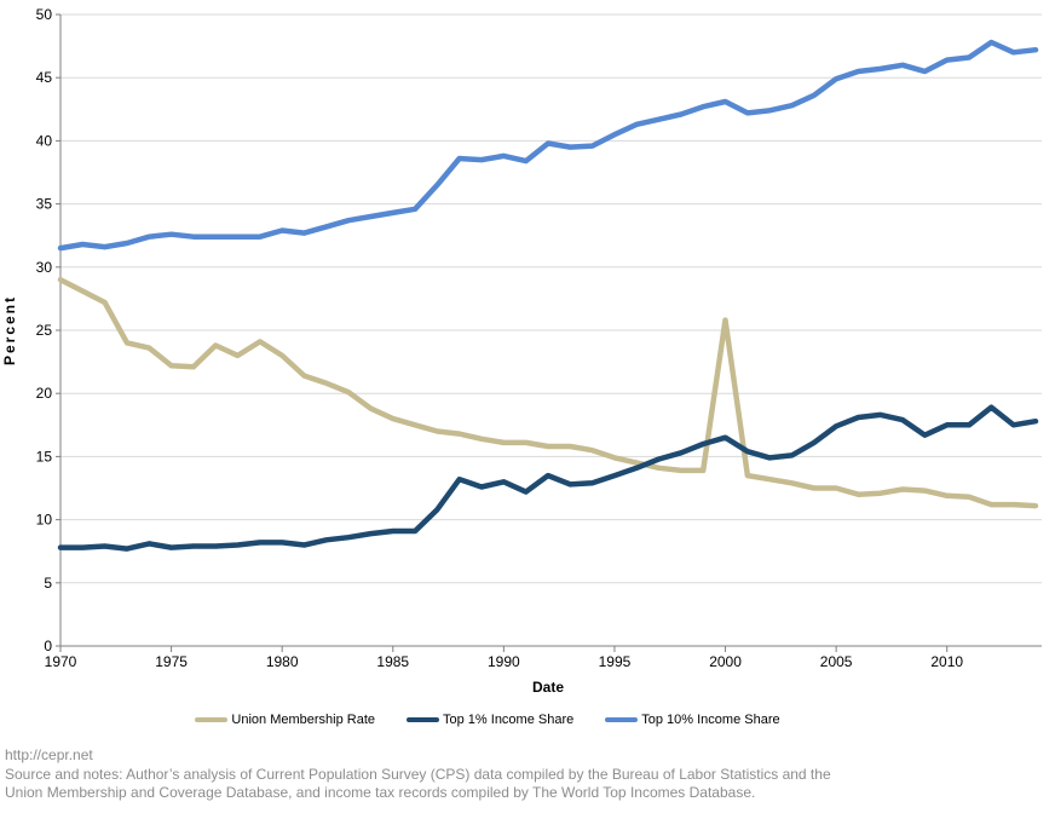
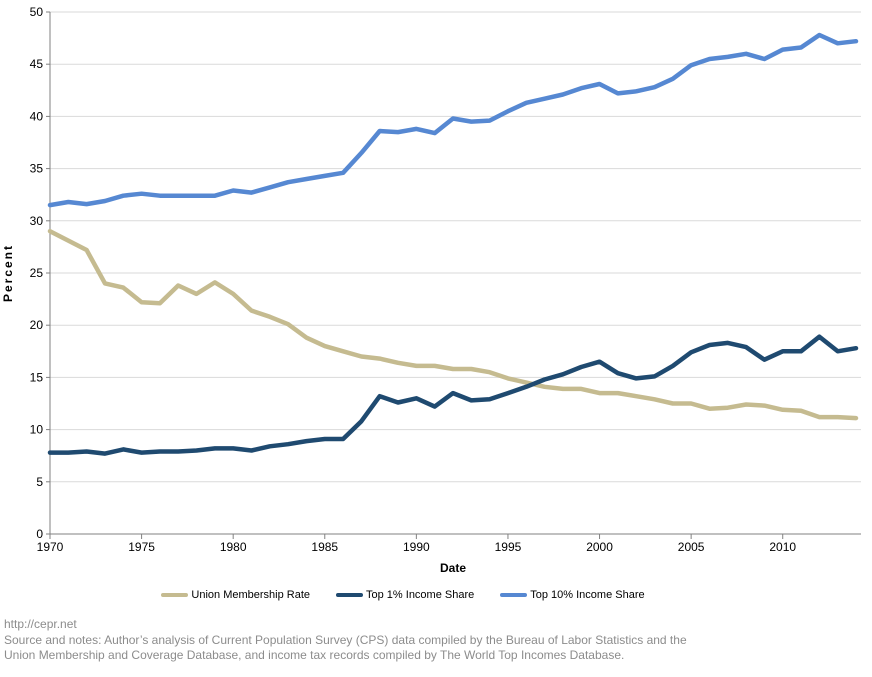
Union Membership Rate/2000: 25.8 -> 13.5
